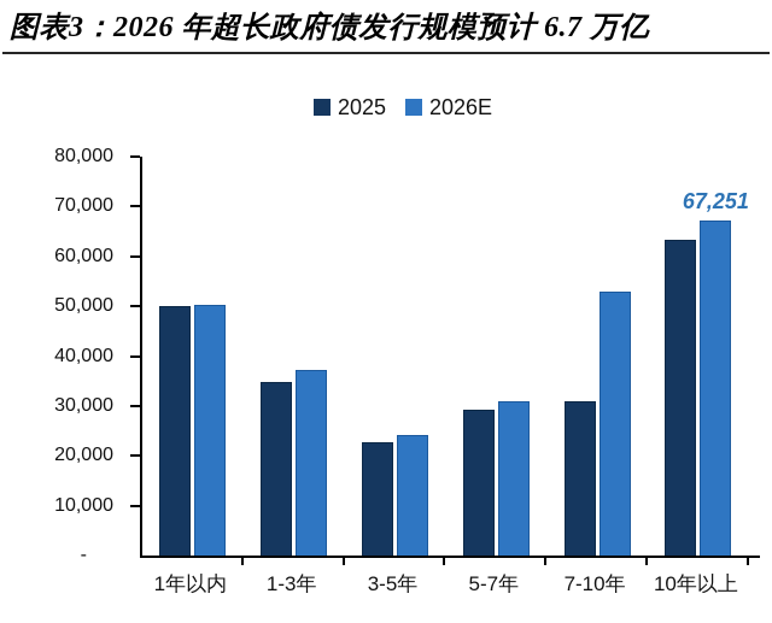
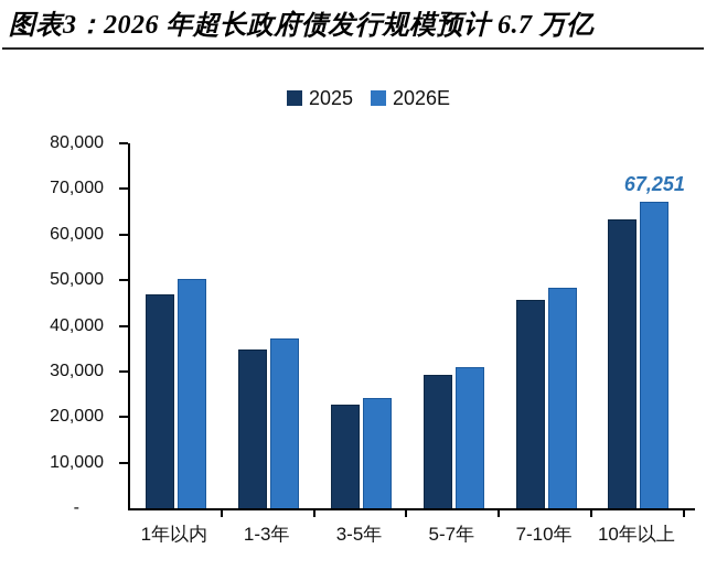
2025/1年以内: 50000 -> 47000
2025/7-10年: 31000 -> 46000
2026E/7-10年: 53000 -> 48000
